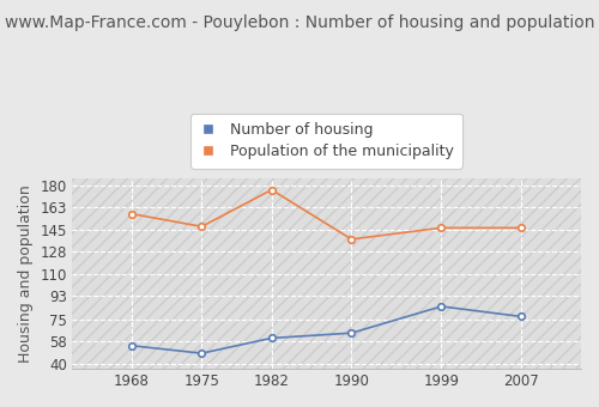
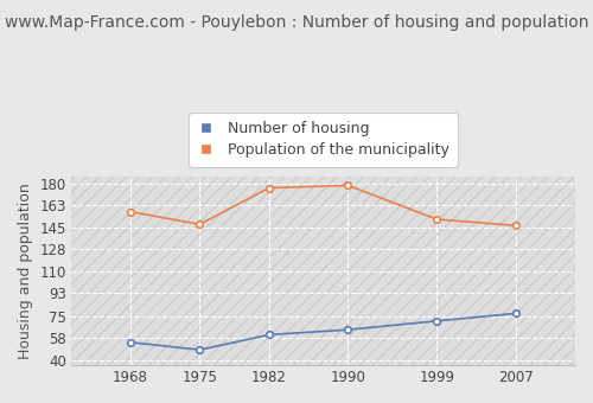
Population of the municipality/1990: 138 -> 179
Number of housing/1999: 85 -> 71
Population of the municipality/1999: 147 -> 152
